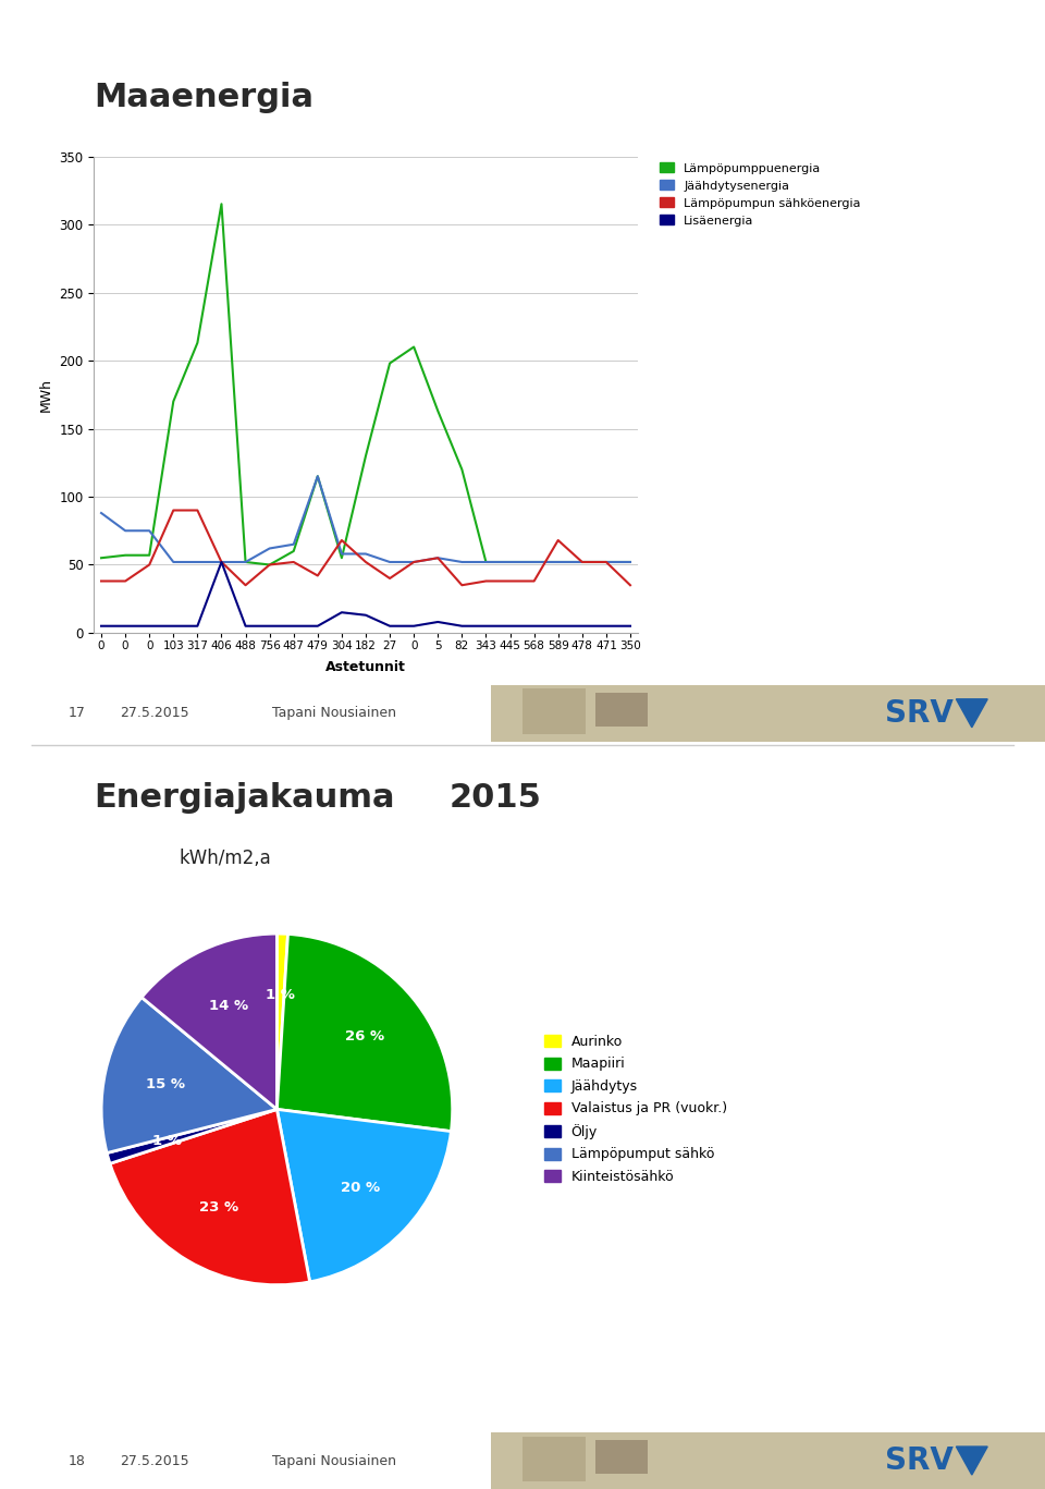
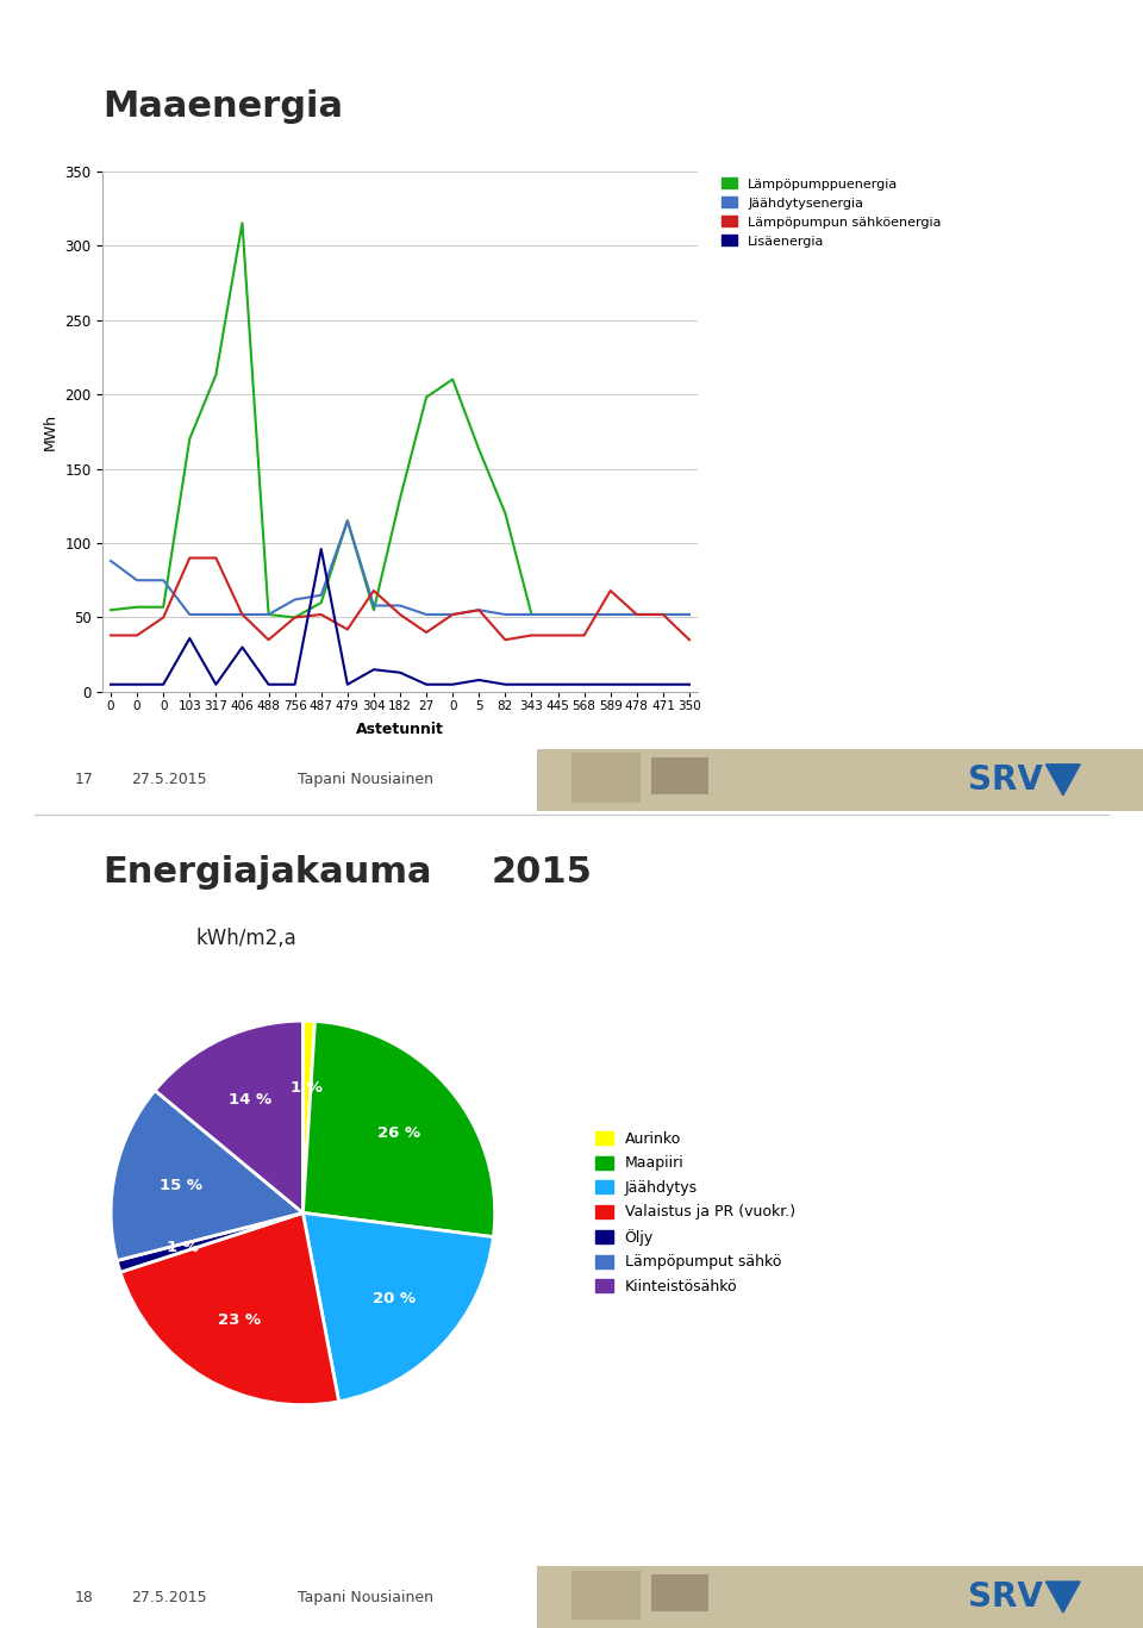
Lisäenergia/103: 5 -> 36
Lisäenergia/406: 52 -> 30
Lisäenergia/487: 5 -> 96
